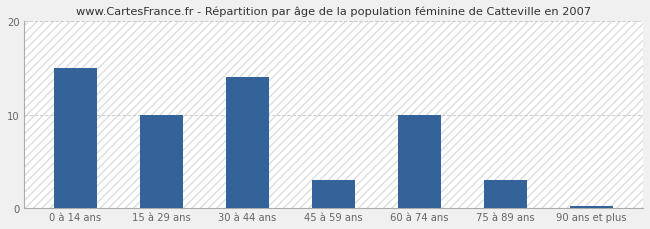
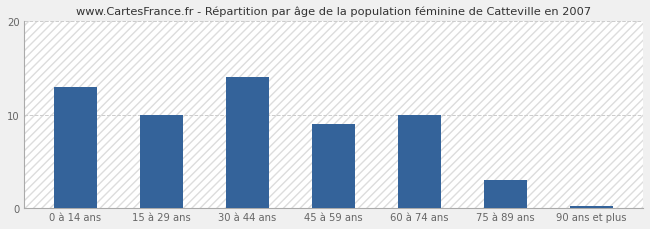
0 à 14 ans: 15.0 -> 13.0
45 à 59 ans: 3.0 -> 9.0
